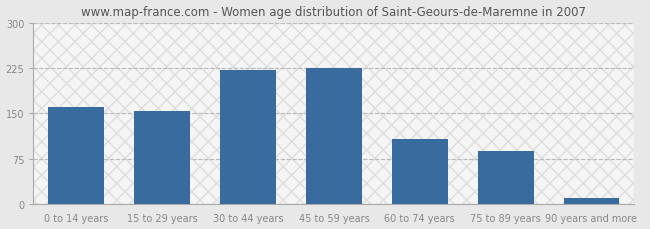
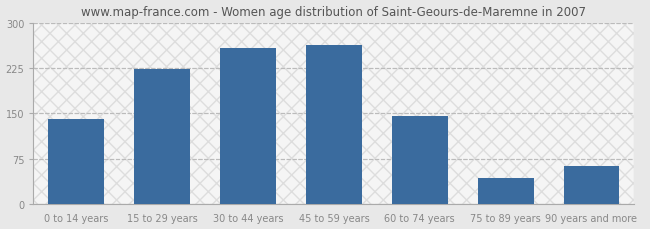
0 to 14 years: 160 -> 140
15 to 29 years: 153 -> 224
30 to 44 years: 222 -> 258
45 to 59 years: 225 -> 264
60 to 74 years: 108 -> 146
75 to 89 years: 88 -> 42
90 years and more: 10 -> 62
